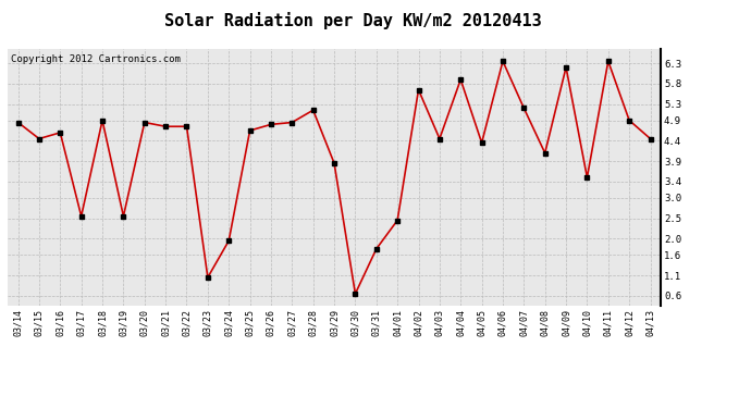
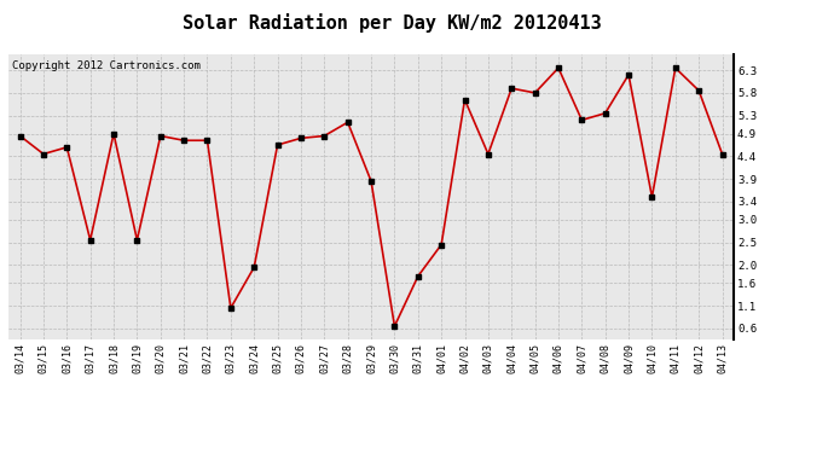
04/05: 4.35 -> 5.80
04/08: 4.10 -> 5.35
04/12: 4.90 -> 5.85
